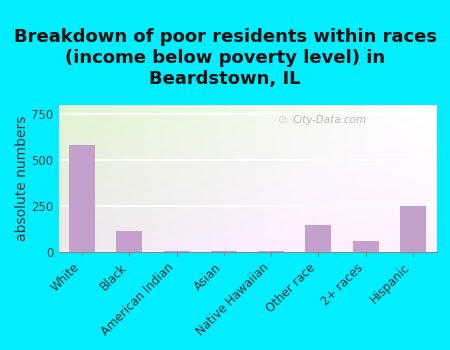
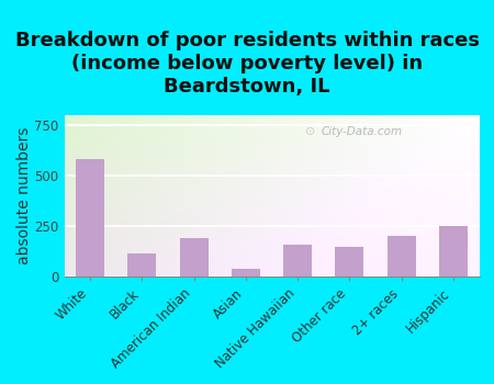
American Indian: 0 -> 190
Asian: 0 -> 40
Native Hawaiian: 0 -> 160
2+ races: 60 -> 200
